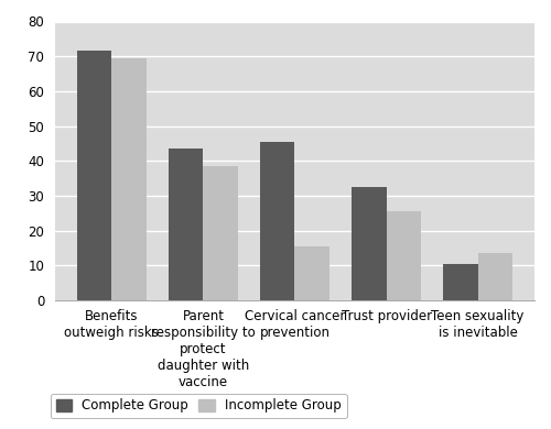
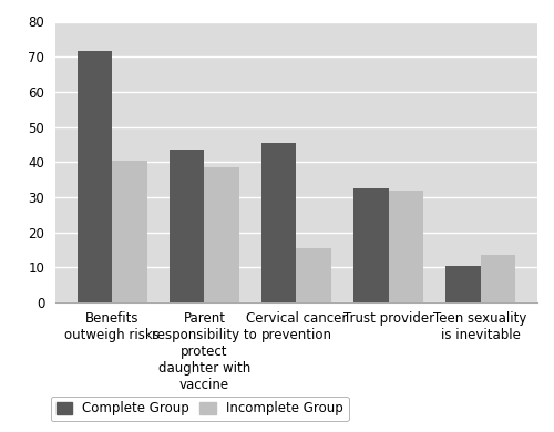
Incomplete Group/Benefits outweigh risks: 69.5 -> 40.5
Incomplete Group/Trust provider: 25.5 -> 32.0
